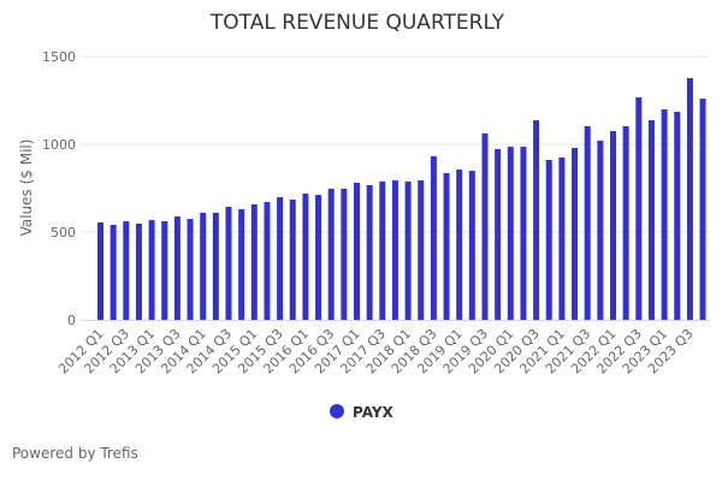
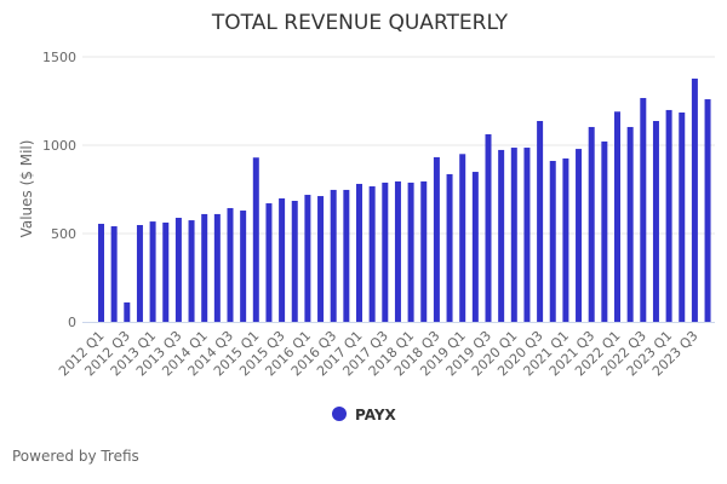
2012 Q3: 560 -> 110
2015 Q1: 660 -> 930
2019 Q1: 860 -> 950
2022 Q1: 1080 -> 1190
